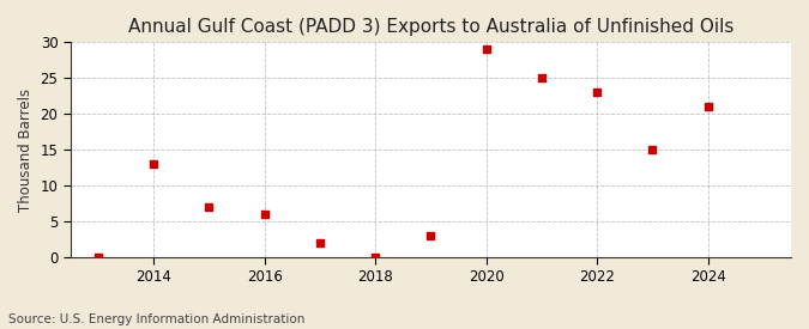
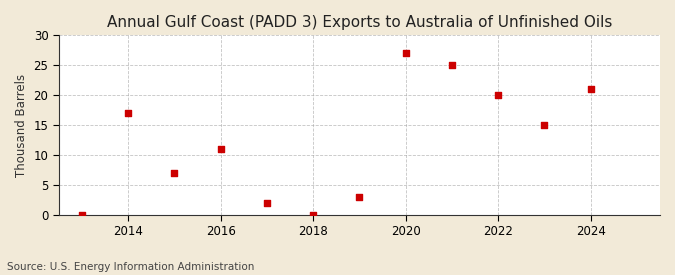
2014: 13 -> 17
2016: 6 -> 11
2020: 29 -> 27
2022: 23 -> 20
